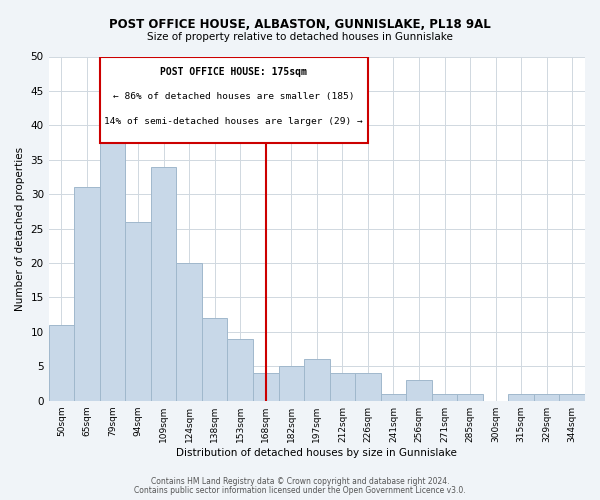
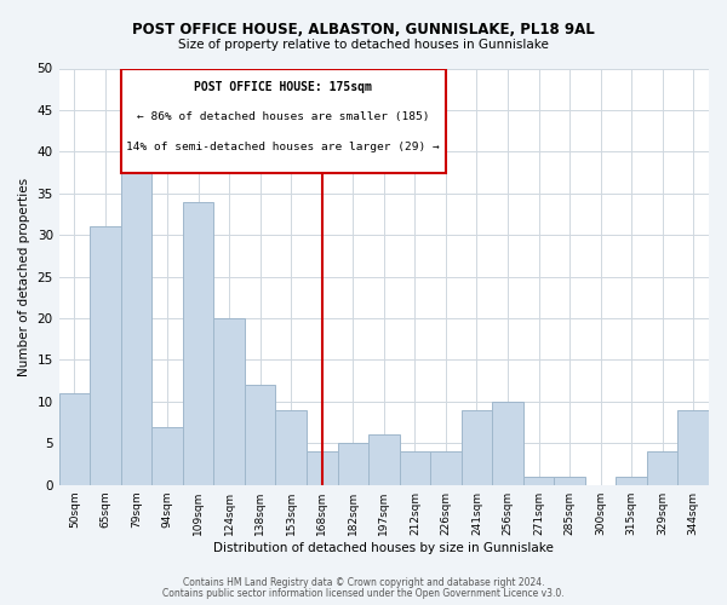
94sqm: 26 -> 7
241sqm: 1 -> 9
256sqm: 3 -> 10
329sqm: 1 -> 4
344sqm: 1 -> 9
